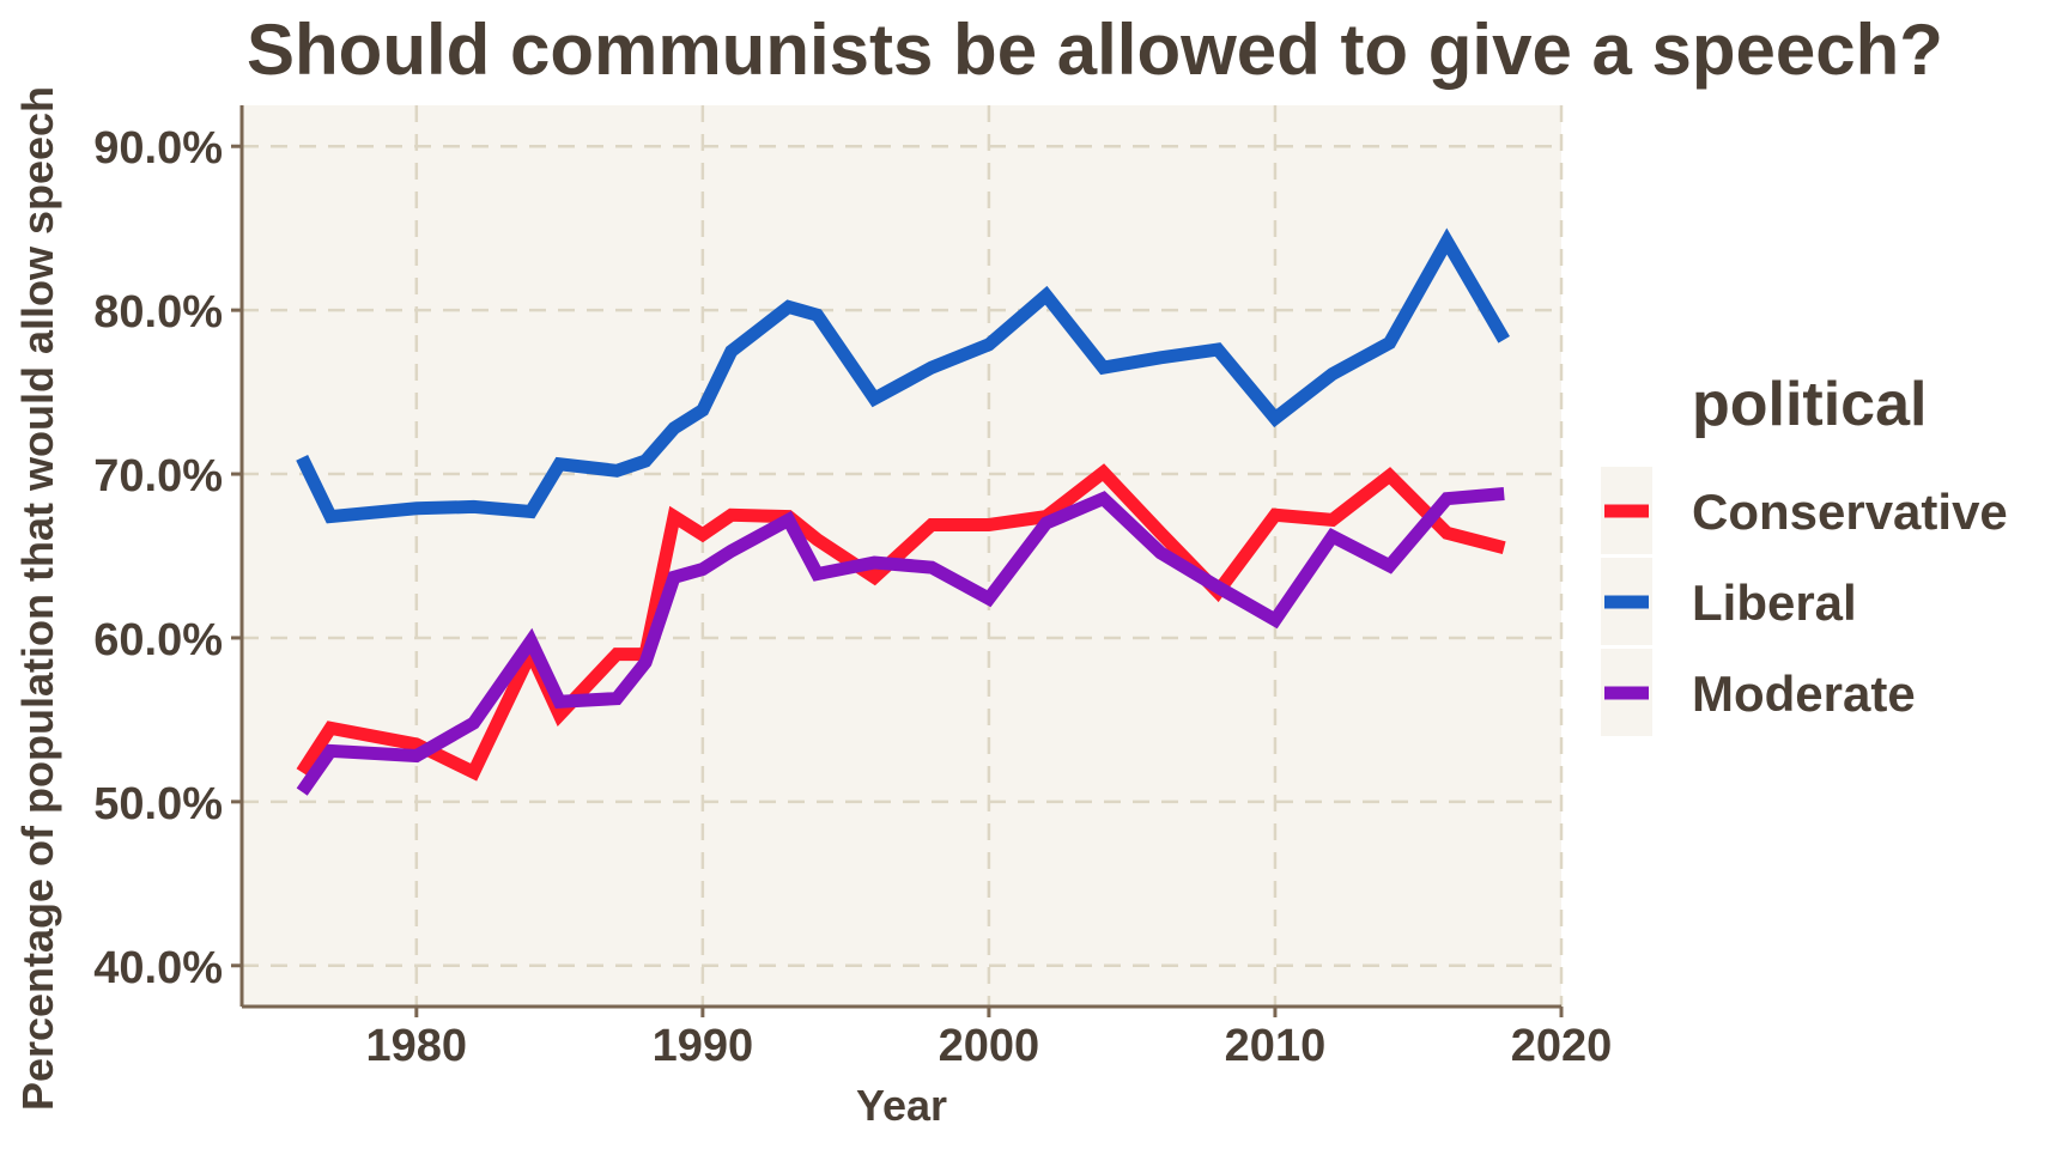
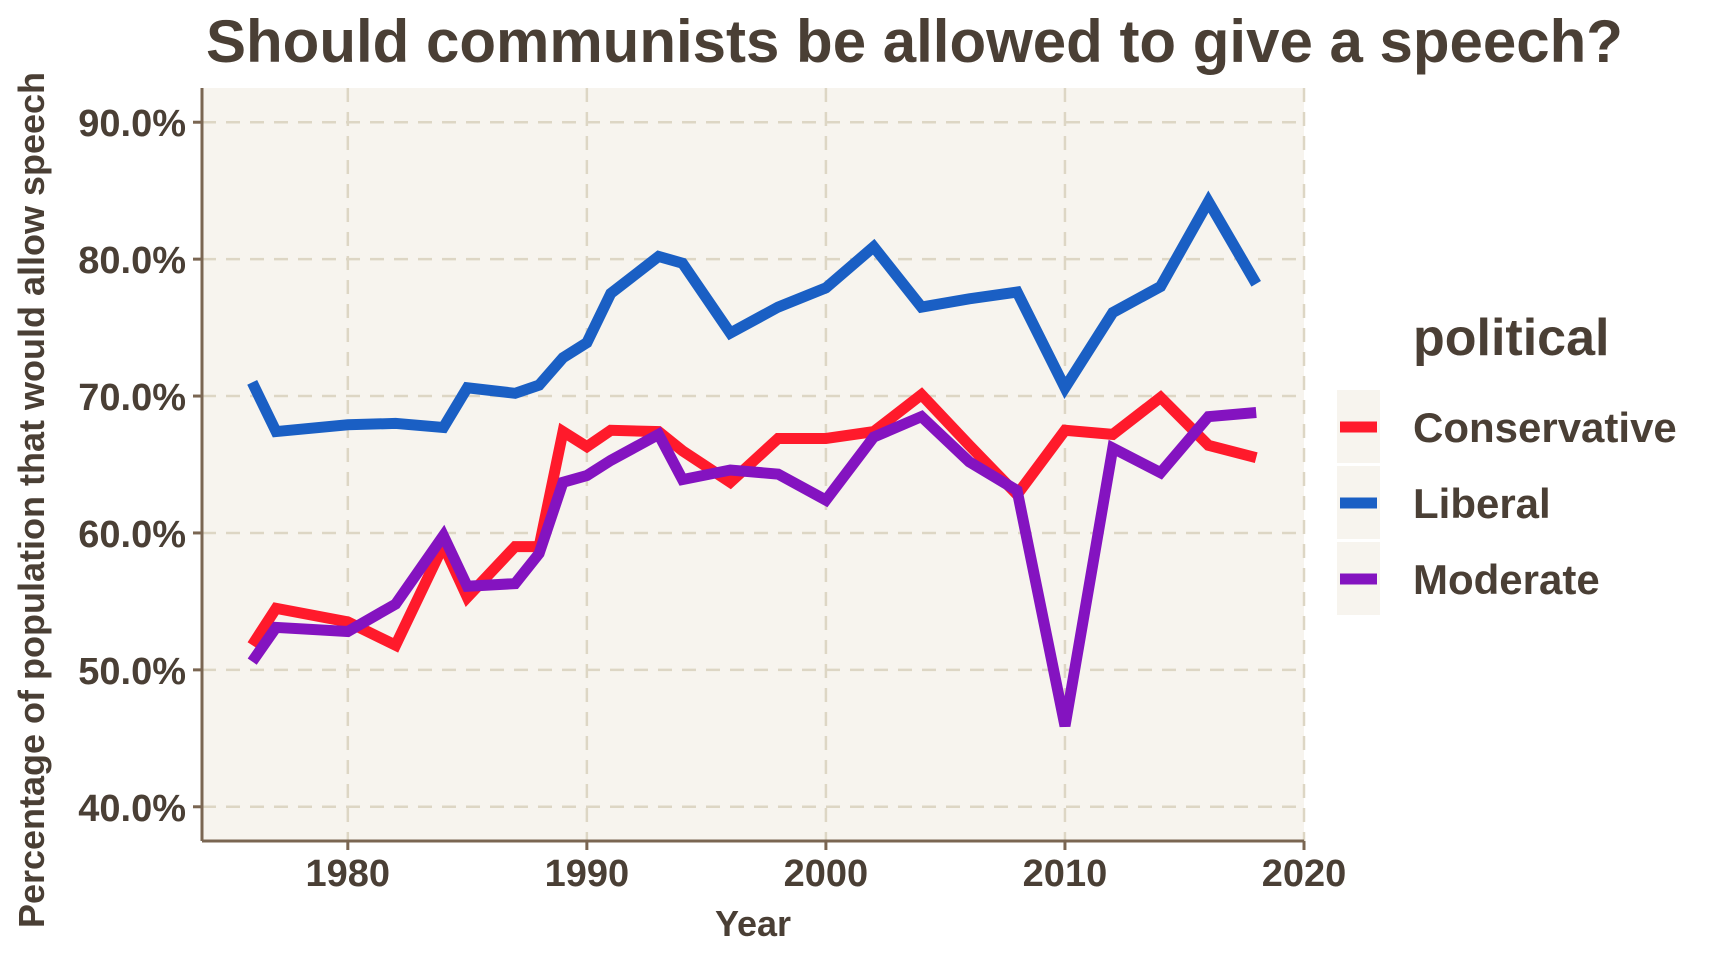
Liberal/2010: 73.4% -> 70.6%
Moderate/2010: 61.1% -> 45.9%
